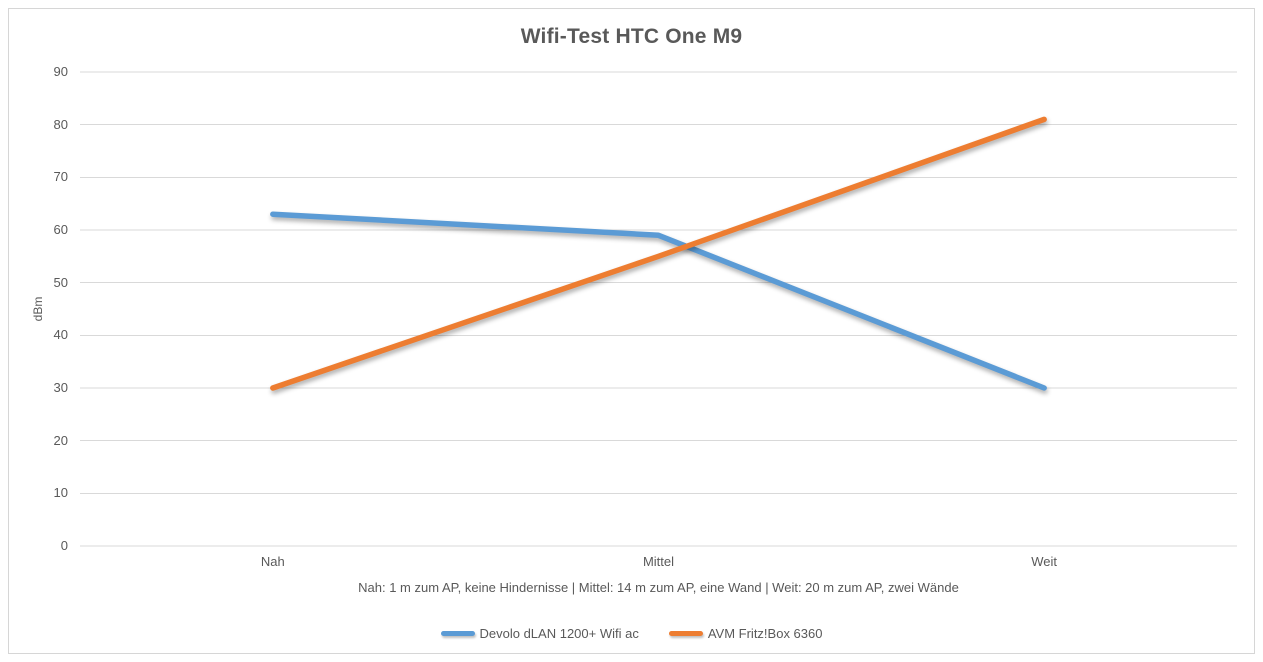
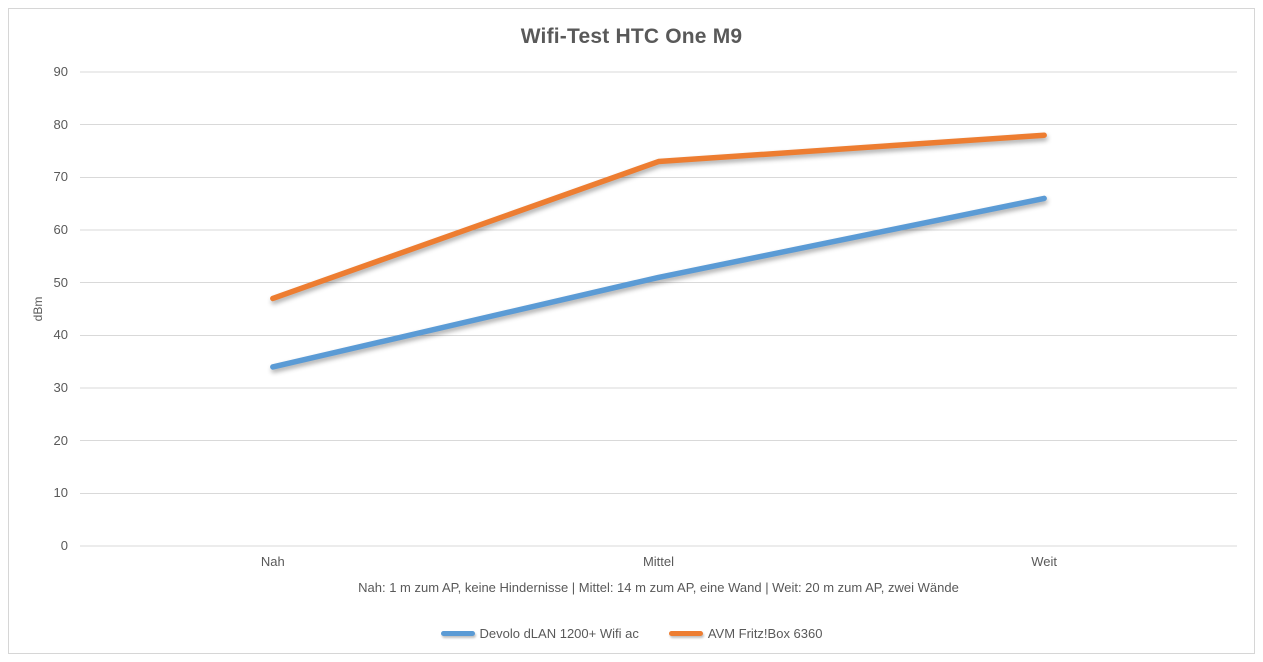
Devolo dLAN 1200+ Wifi ac/Nah: 63 -> 34
AVM Fritz!Box 6360/Nah: 30 -> 47
Devolo dLAN 1200+ Wifi ac/Mittel: 59 -> 51
AVM Fritz!Box 6360/Mittel: 55 -> 73
Devolo dLAN 1200+ Wifi ac/Weit: 30 -> 66
AVM Fritz!Box 6360/Weit: 81 -> 78
